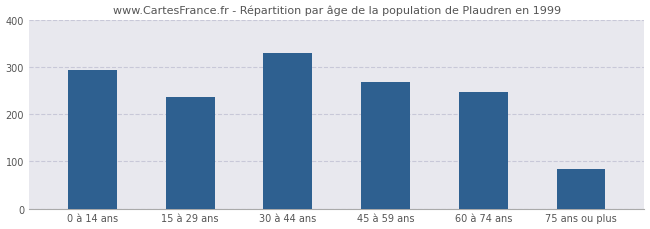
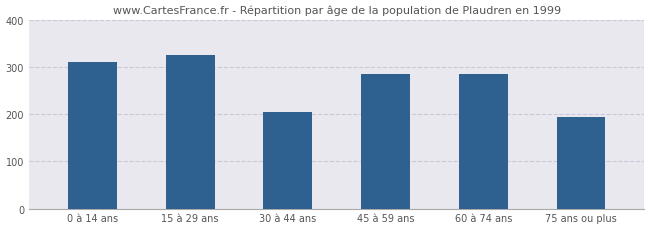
0 à 14 ans: 295 -> 310
15 à 29 ans: 237 -> 325
30 à 44 ans: 330 -> 205
45 à 59 ans: 268 -> 285
60 à 74 ans: 248 -> 285
75 ans ou plus: 83 -> 195
